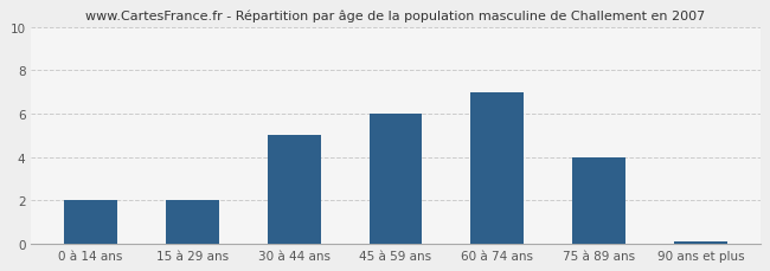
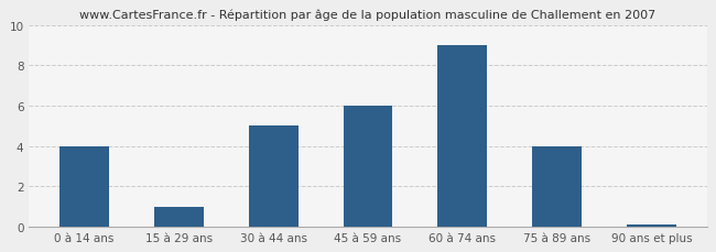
0 à 14 ans: 2.0 -> 4.0
15 à 29 ans: 2.0 -> 1.0
60 à 74 ans: 7.0 -> 9.0
